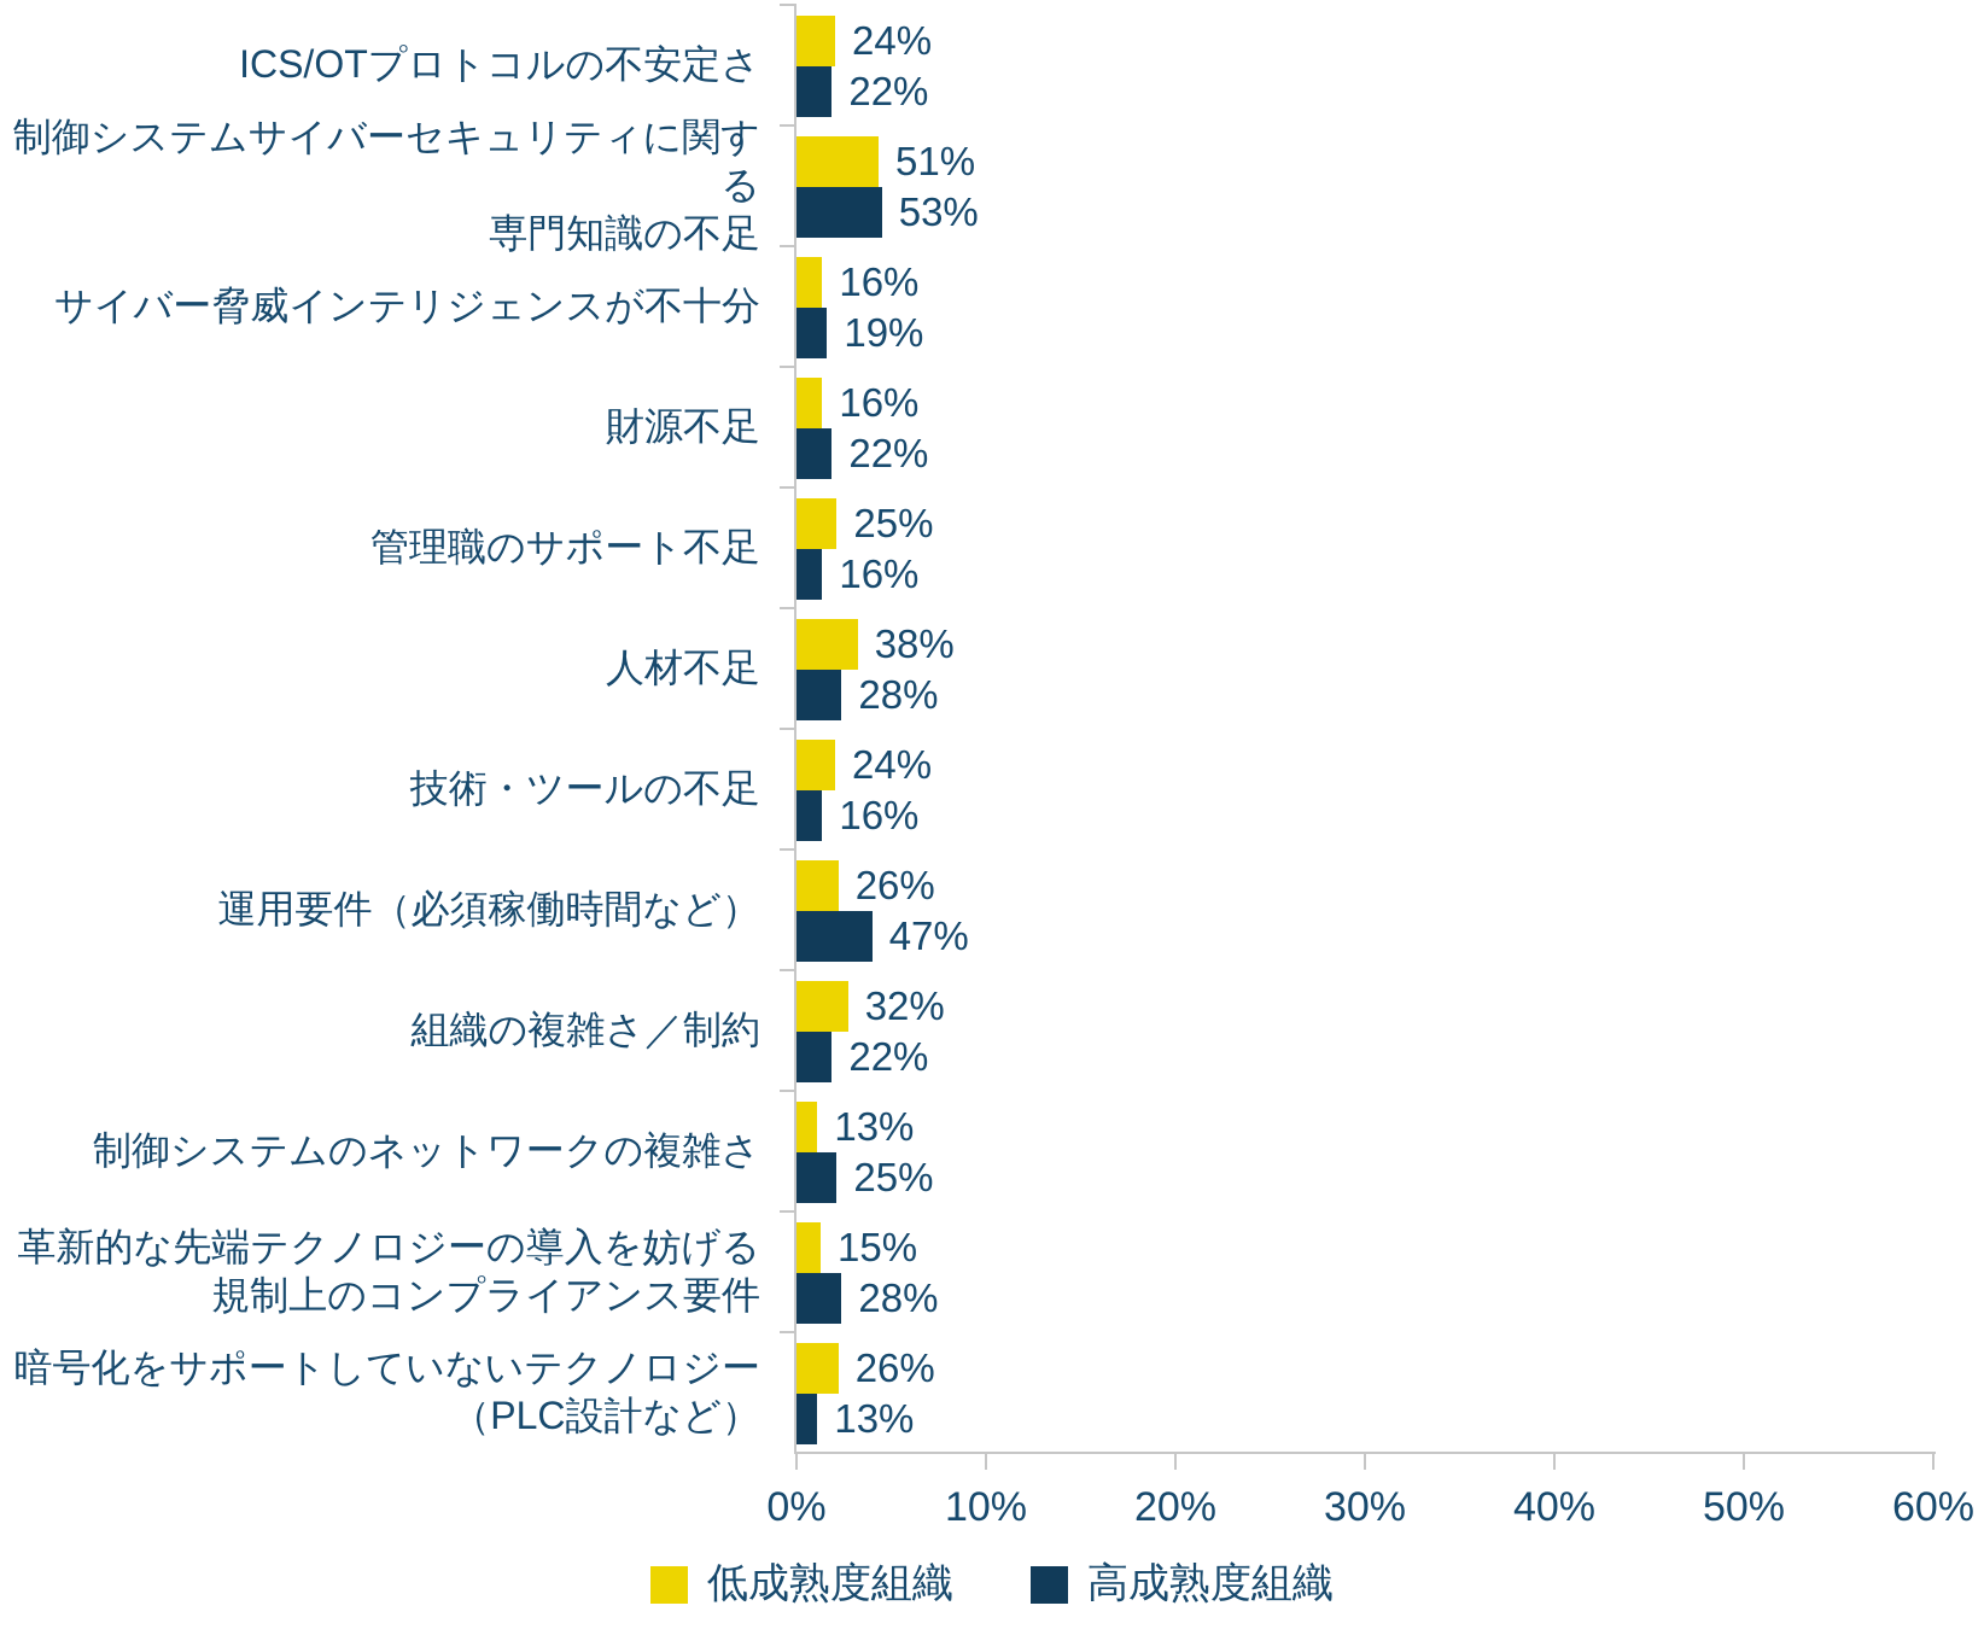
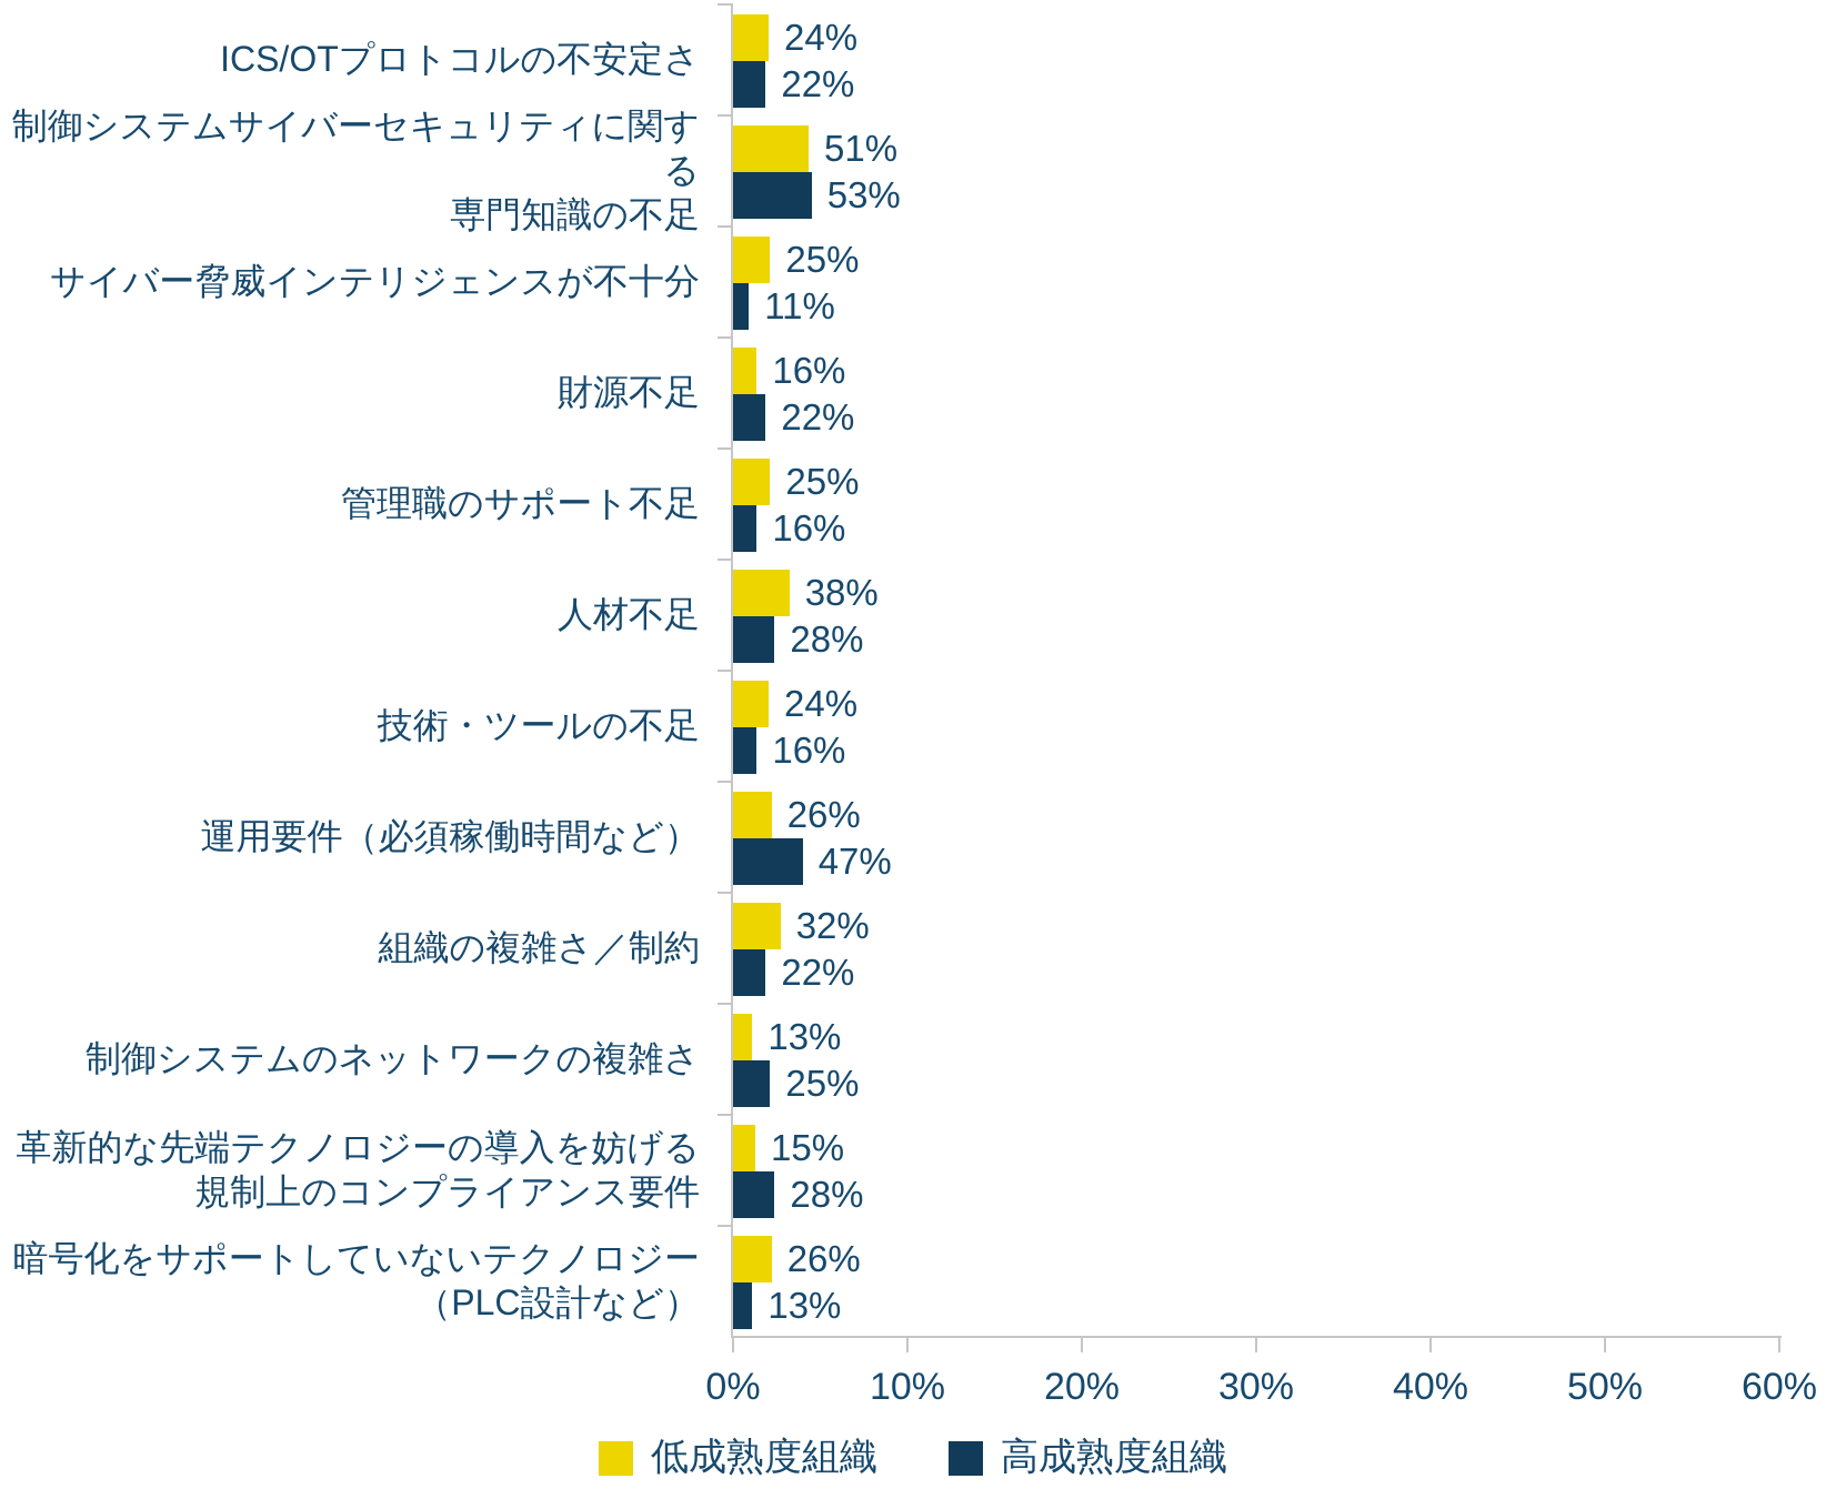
低成熟度組織/サイバー脅威インテリジェンスが不十分: 16% -> 25%
高成熟度組織/サイバー脅威インテリジェンスが不十分: 19% -> 11%
